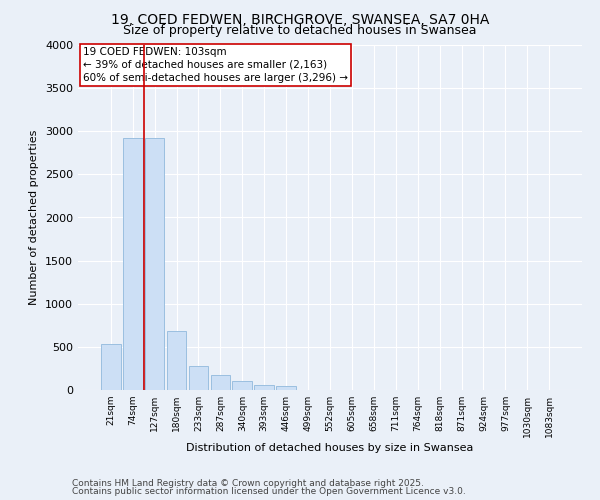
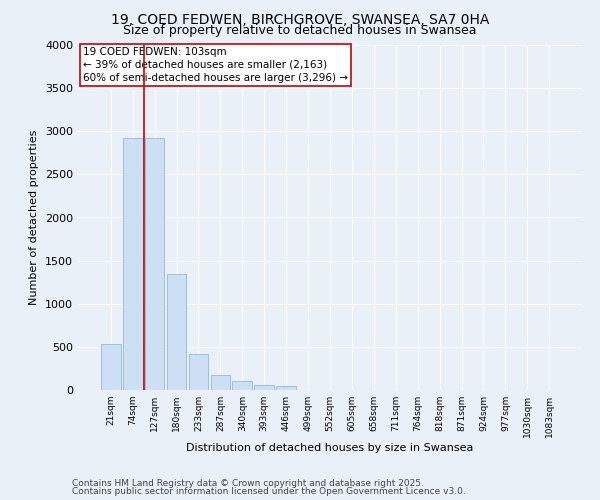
180sqm: 680 -> 1350
233sqm: 280 -> 420
